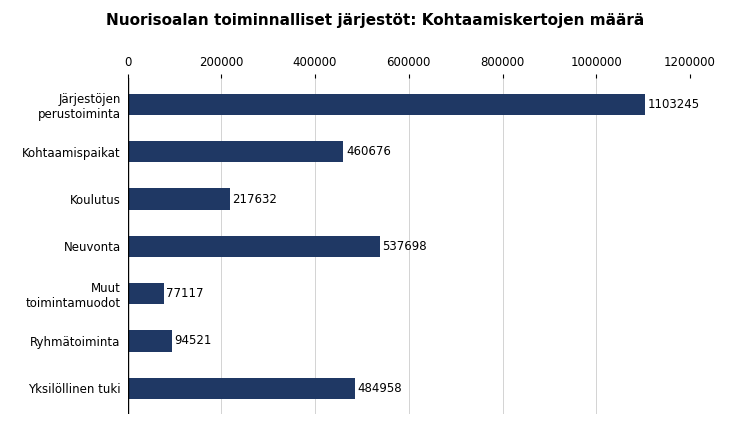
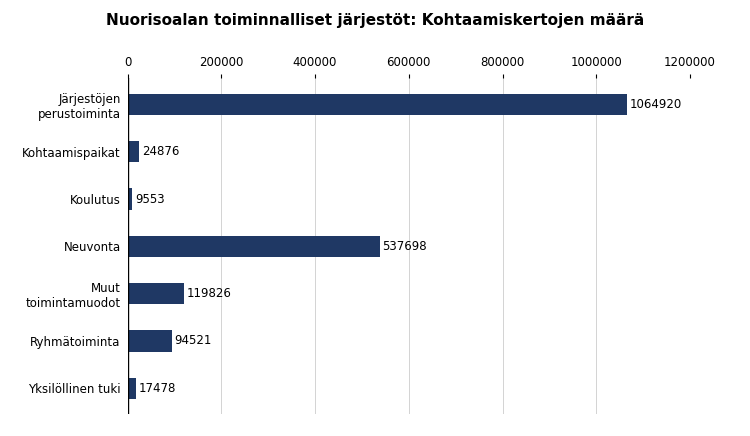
Järjestöjen perustoiminta: 1103245 -> 1064920
Kohtaamispaikat: 460676 -> 24876
Koulutus: 217632 -> 9553
Muut toimintamuodot: 77117 -> 119826
Yksilöllinen tuki: 484958 -> 17478
